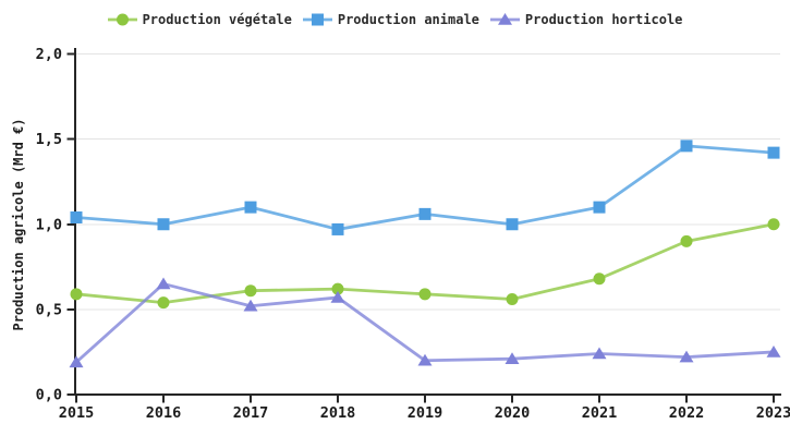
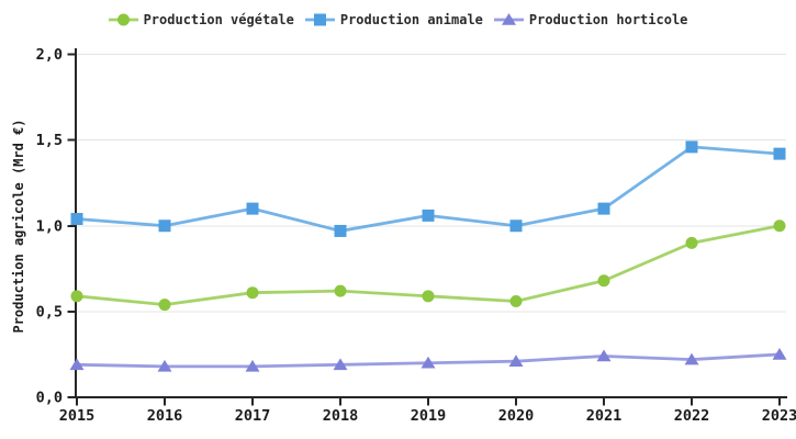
Production horticole/2016: 0,65 -> 0,18
Production horticole/2017: 0,52 -> 0,18
Production horticole/2018: 0,57 -> 0,19
